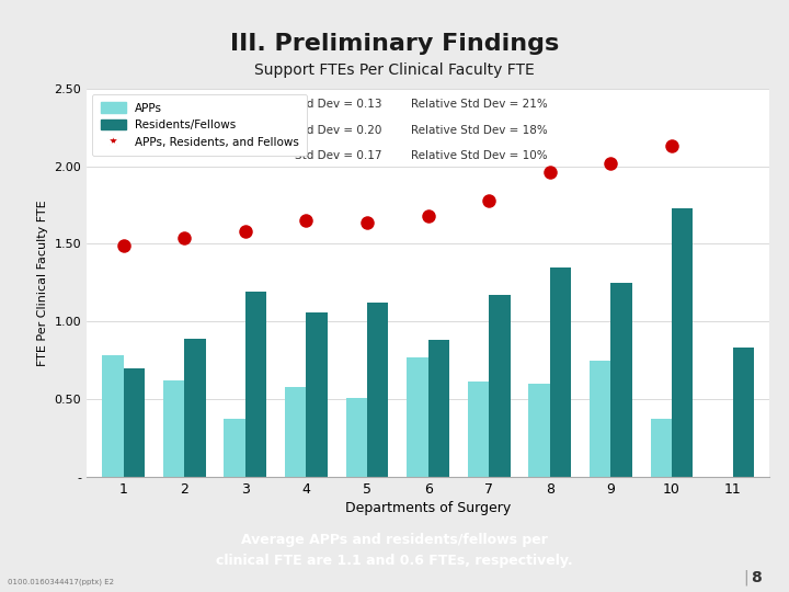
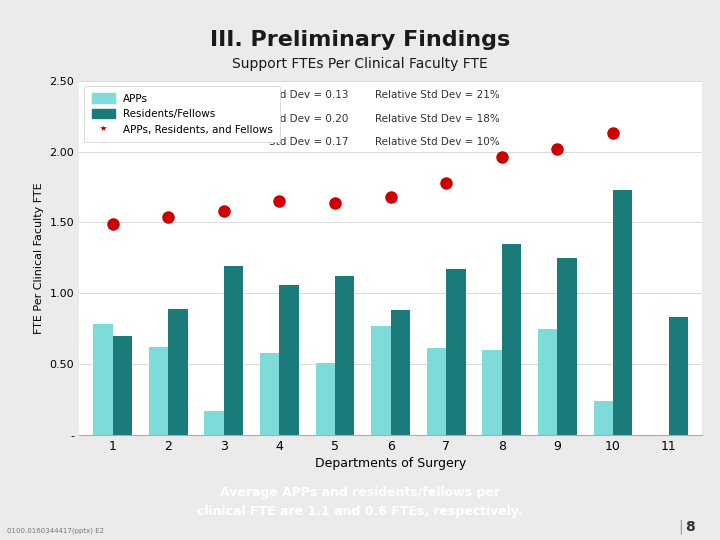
APPs/3: 0.37 -> 0.17
APPs/10: 0.37 -> 0.24
